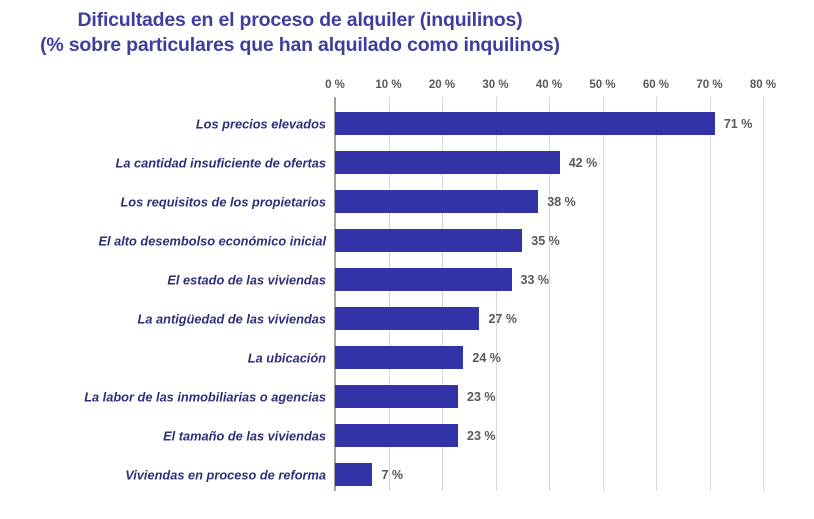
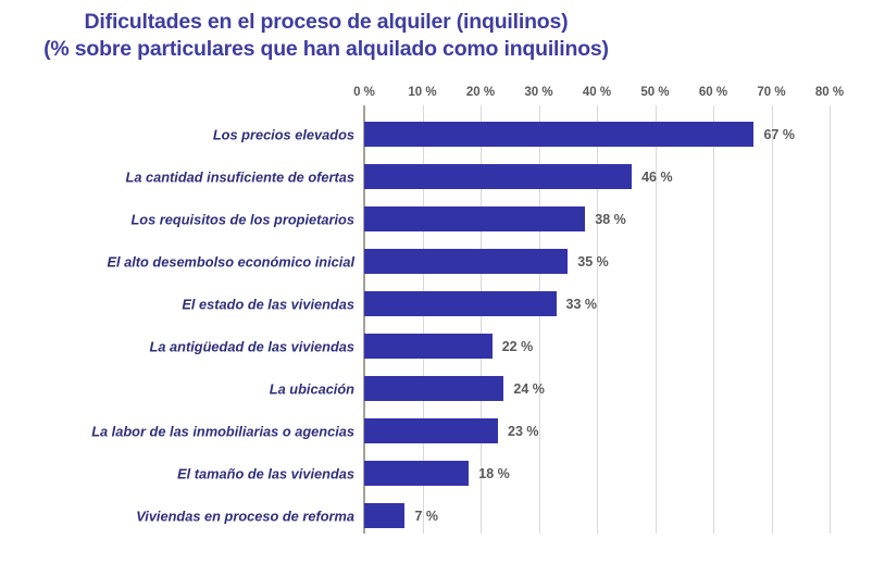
Los precios elevados: 71 -> 67
La cantidad insuficiente de ofertas: 42 -> 46
La antigüedad de las viviendas: 27 -> 22
El tamaño de las viviendas: 23 -> 18
